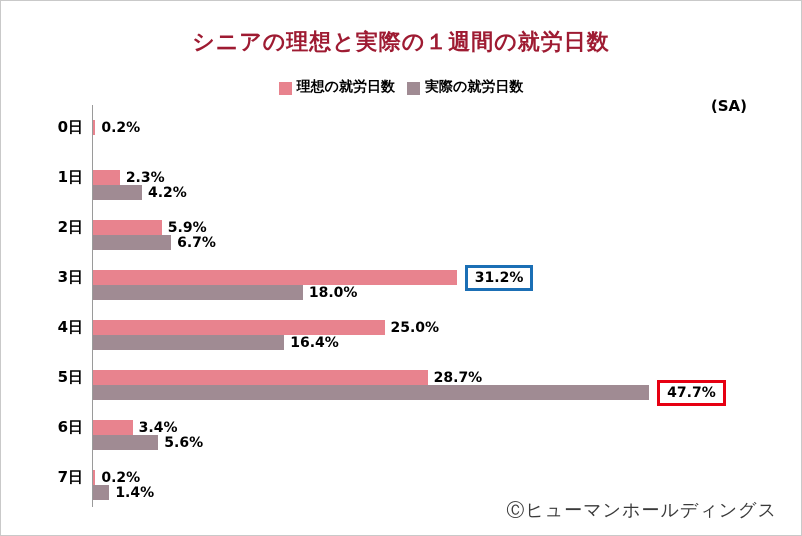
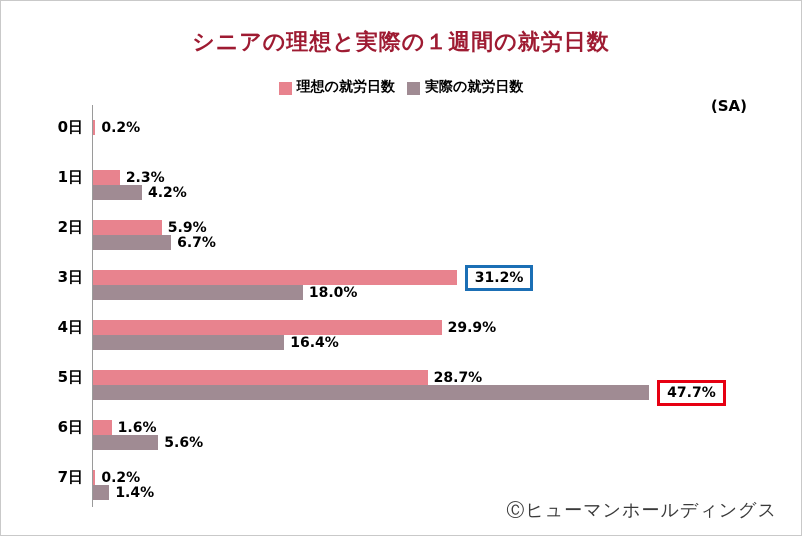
理想の就労日数/4日: 25.0% -> 29.9%
理想の就労日数/6日: 3.4% -> 1.6%
